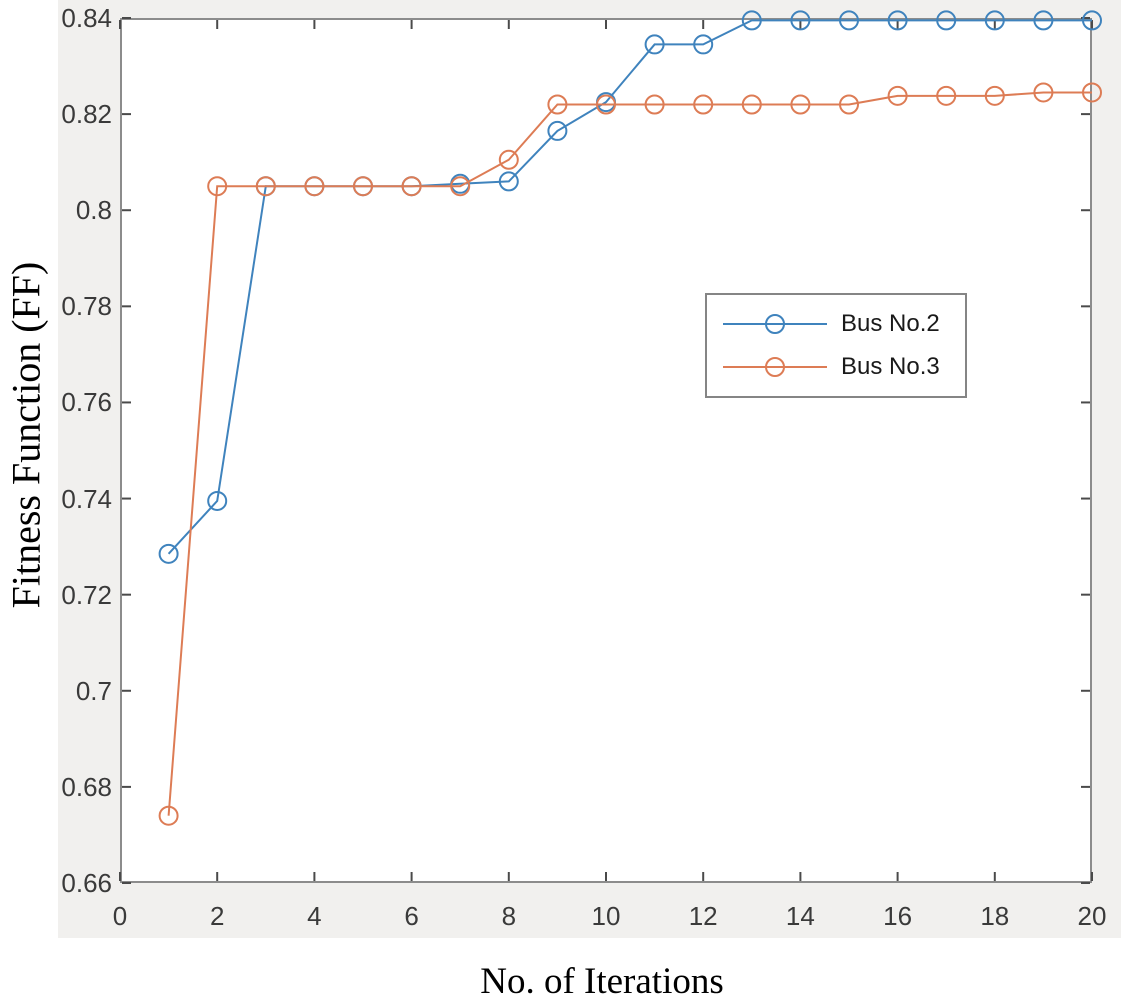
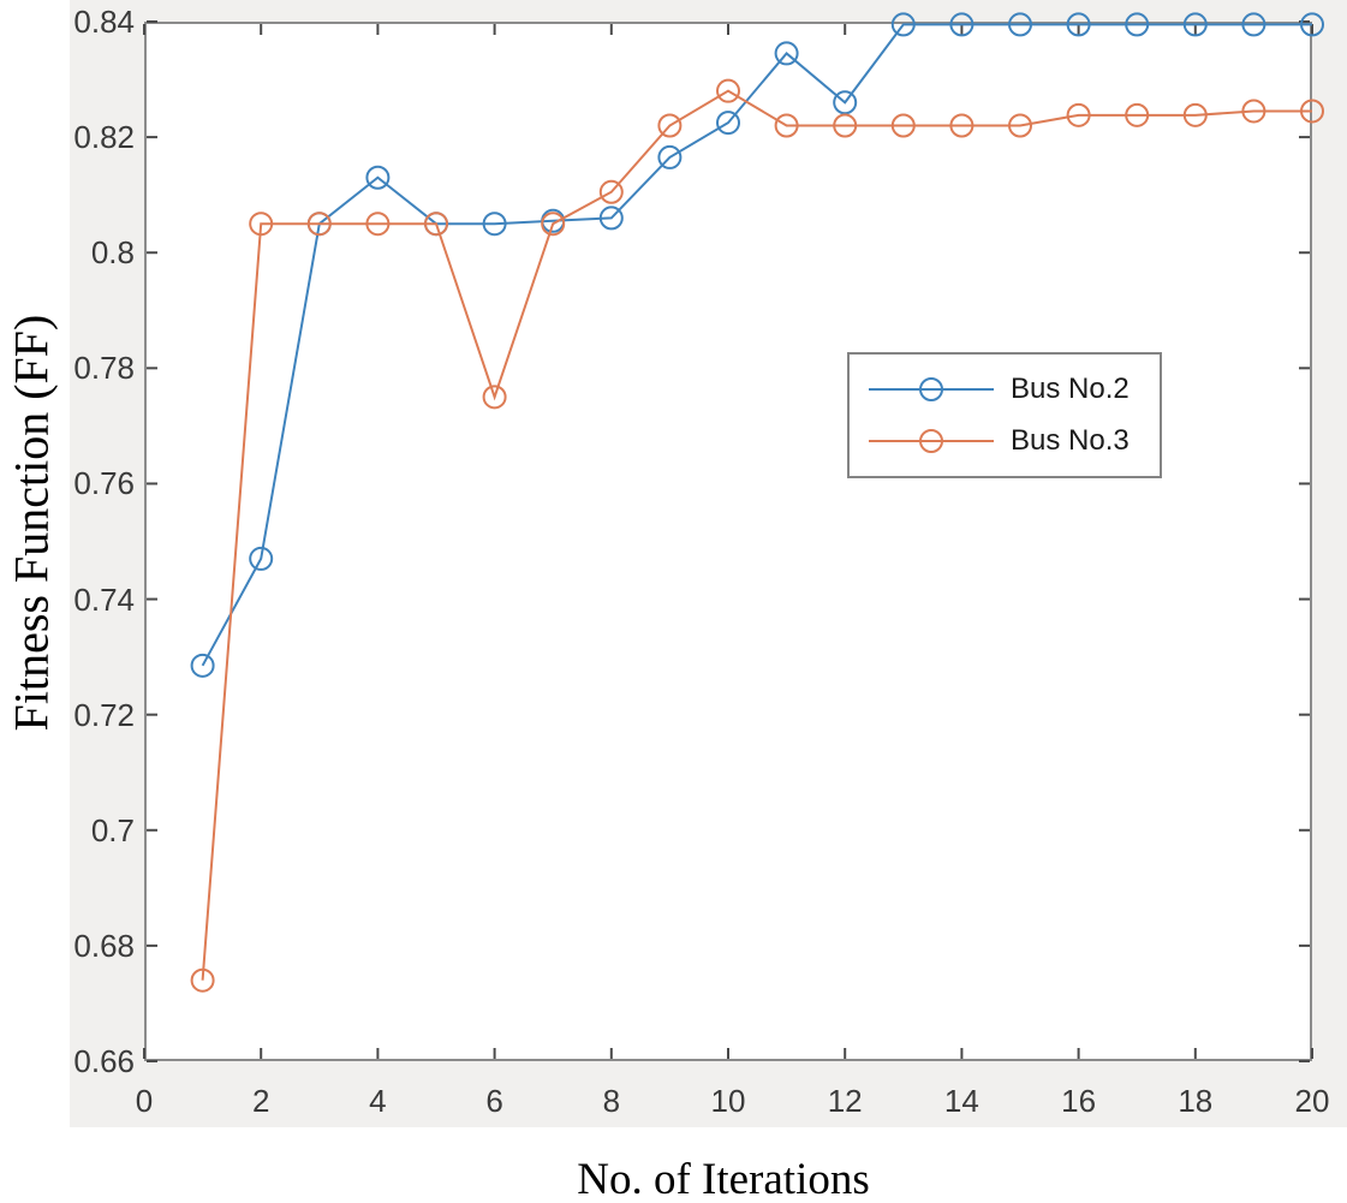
Bus No.2/2: 0.740 -> 0.747
Bus No.2/4: 0.805 -> 0.813
Bus No.3/6: 0.805 -> 0.775
Bus No.3/10: 0.822 -> 0.828
Bus No.2/12: 0.835 -> 0.826
